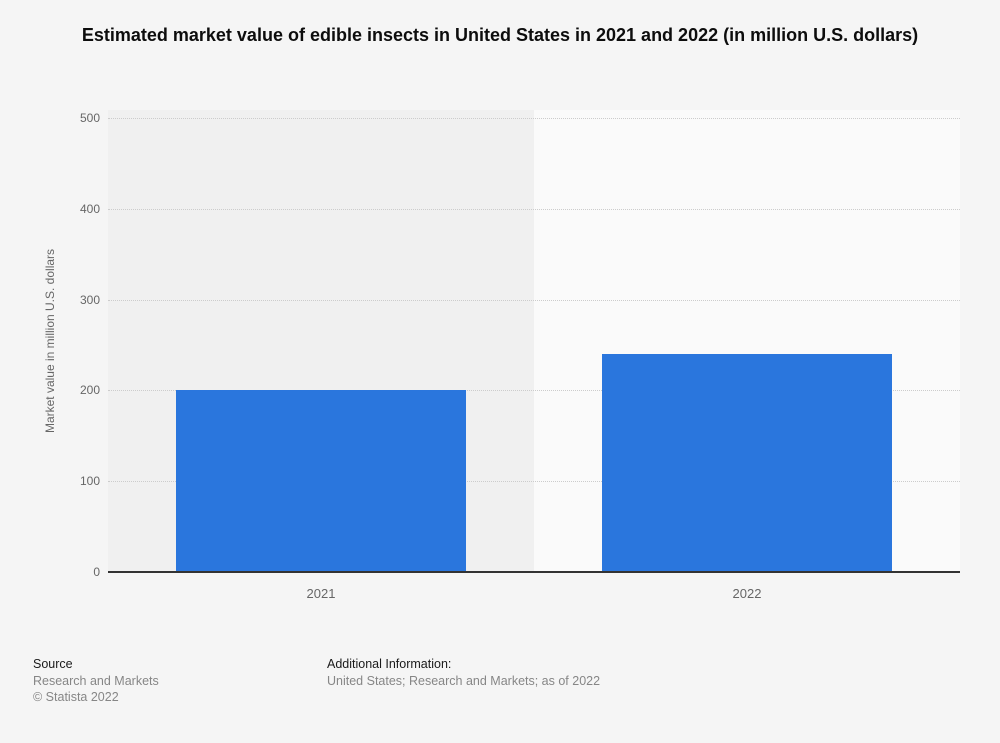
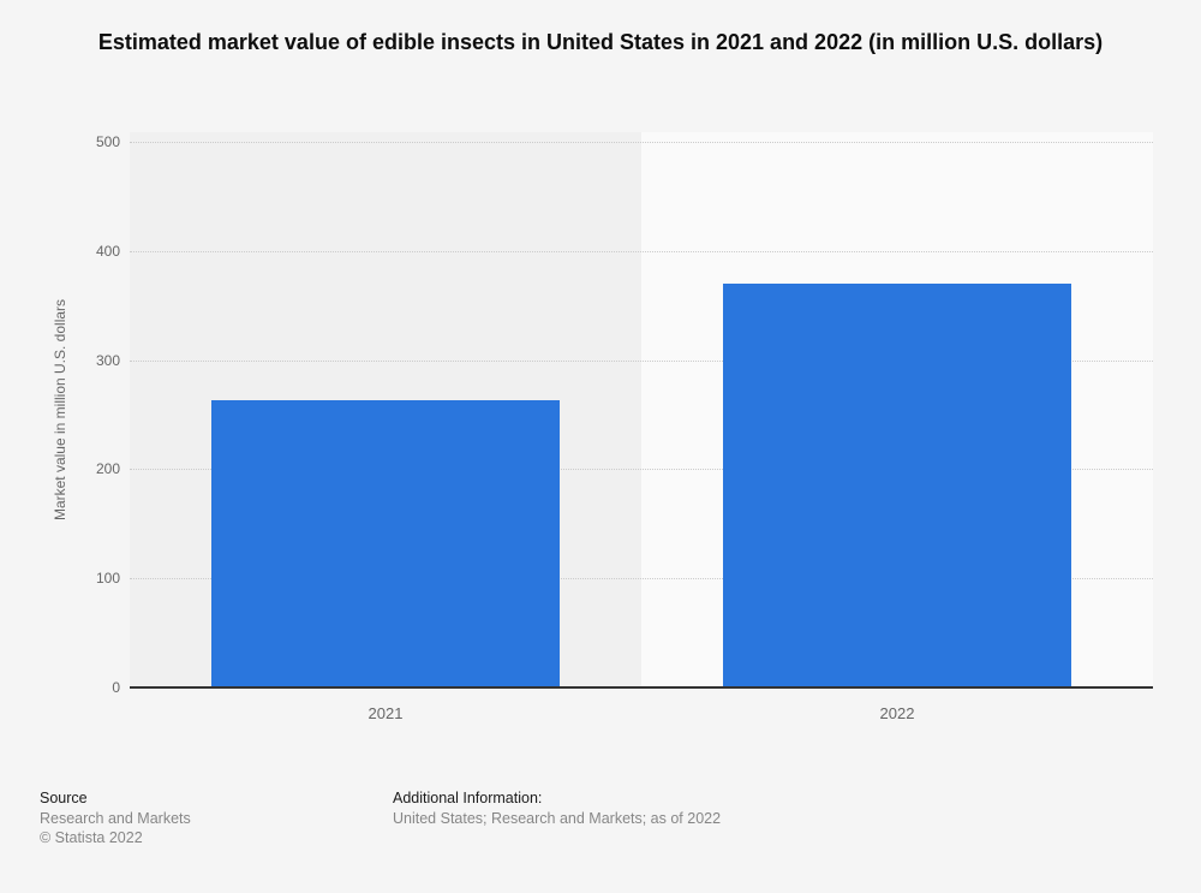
2021: 200 -> 260
2022: 240 -> 370
